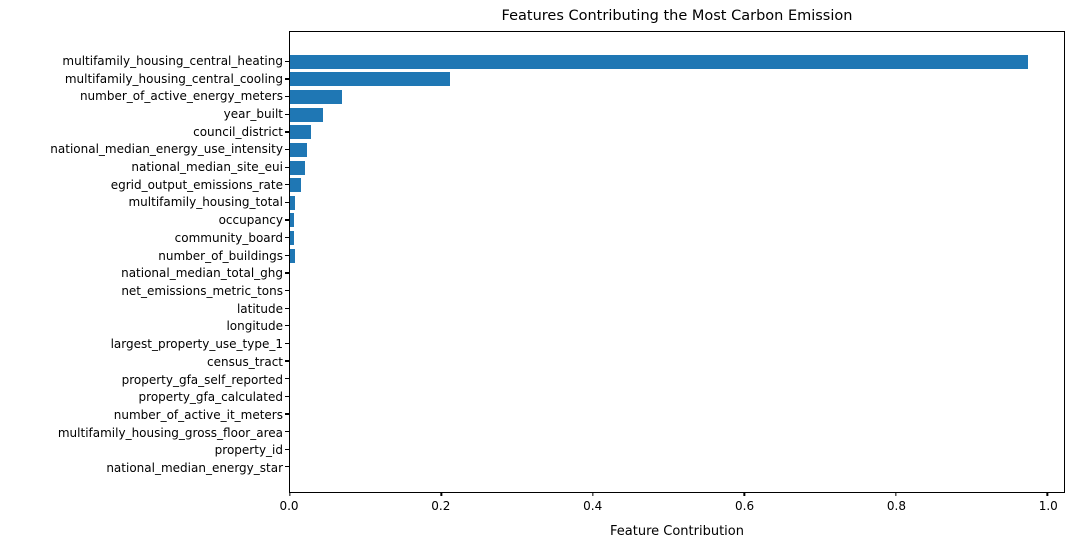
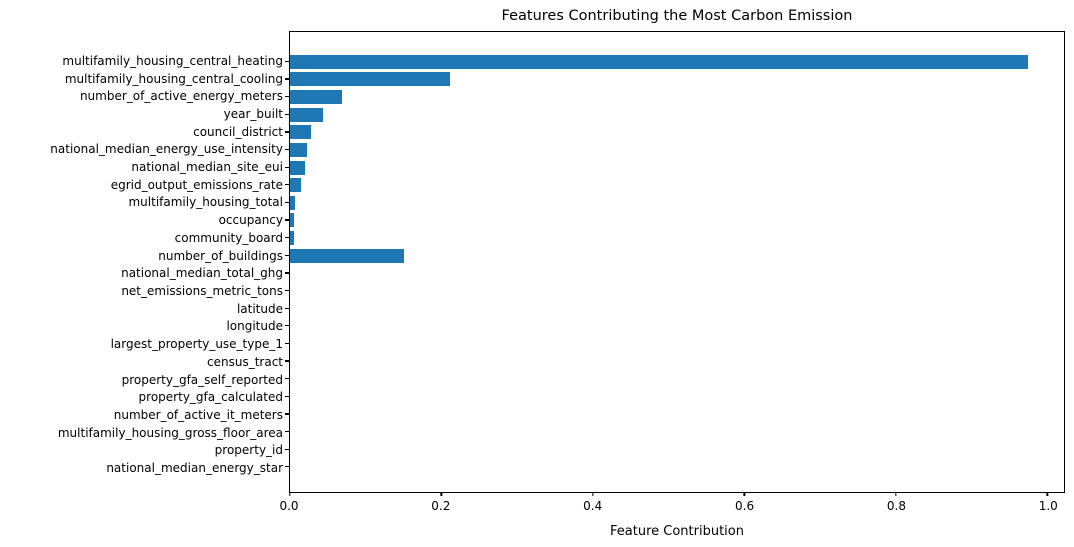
number_of_buildings: 0.01 -> 0.15
